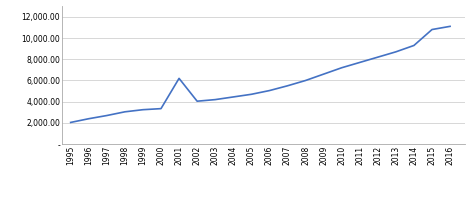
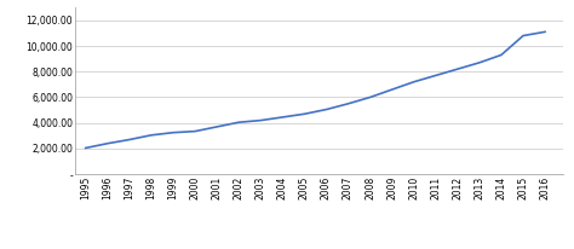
2001: 6,200 -> 3,700
